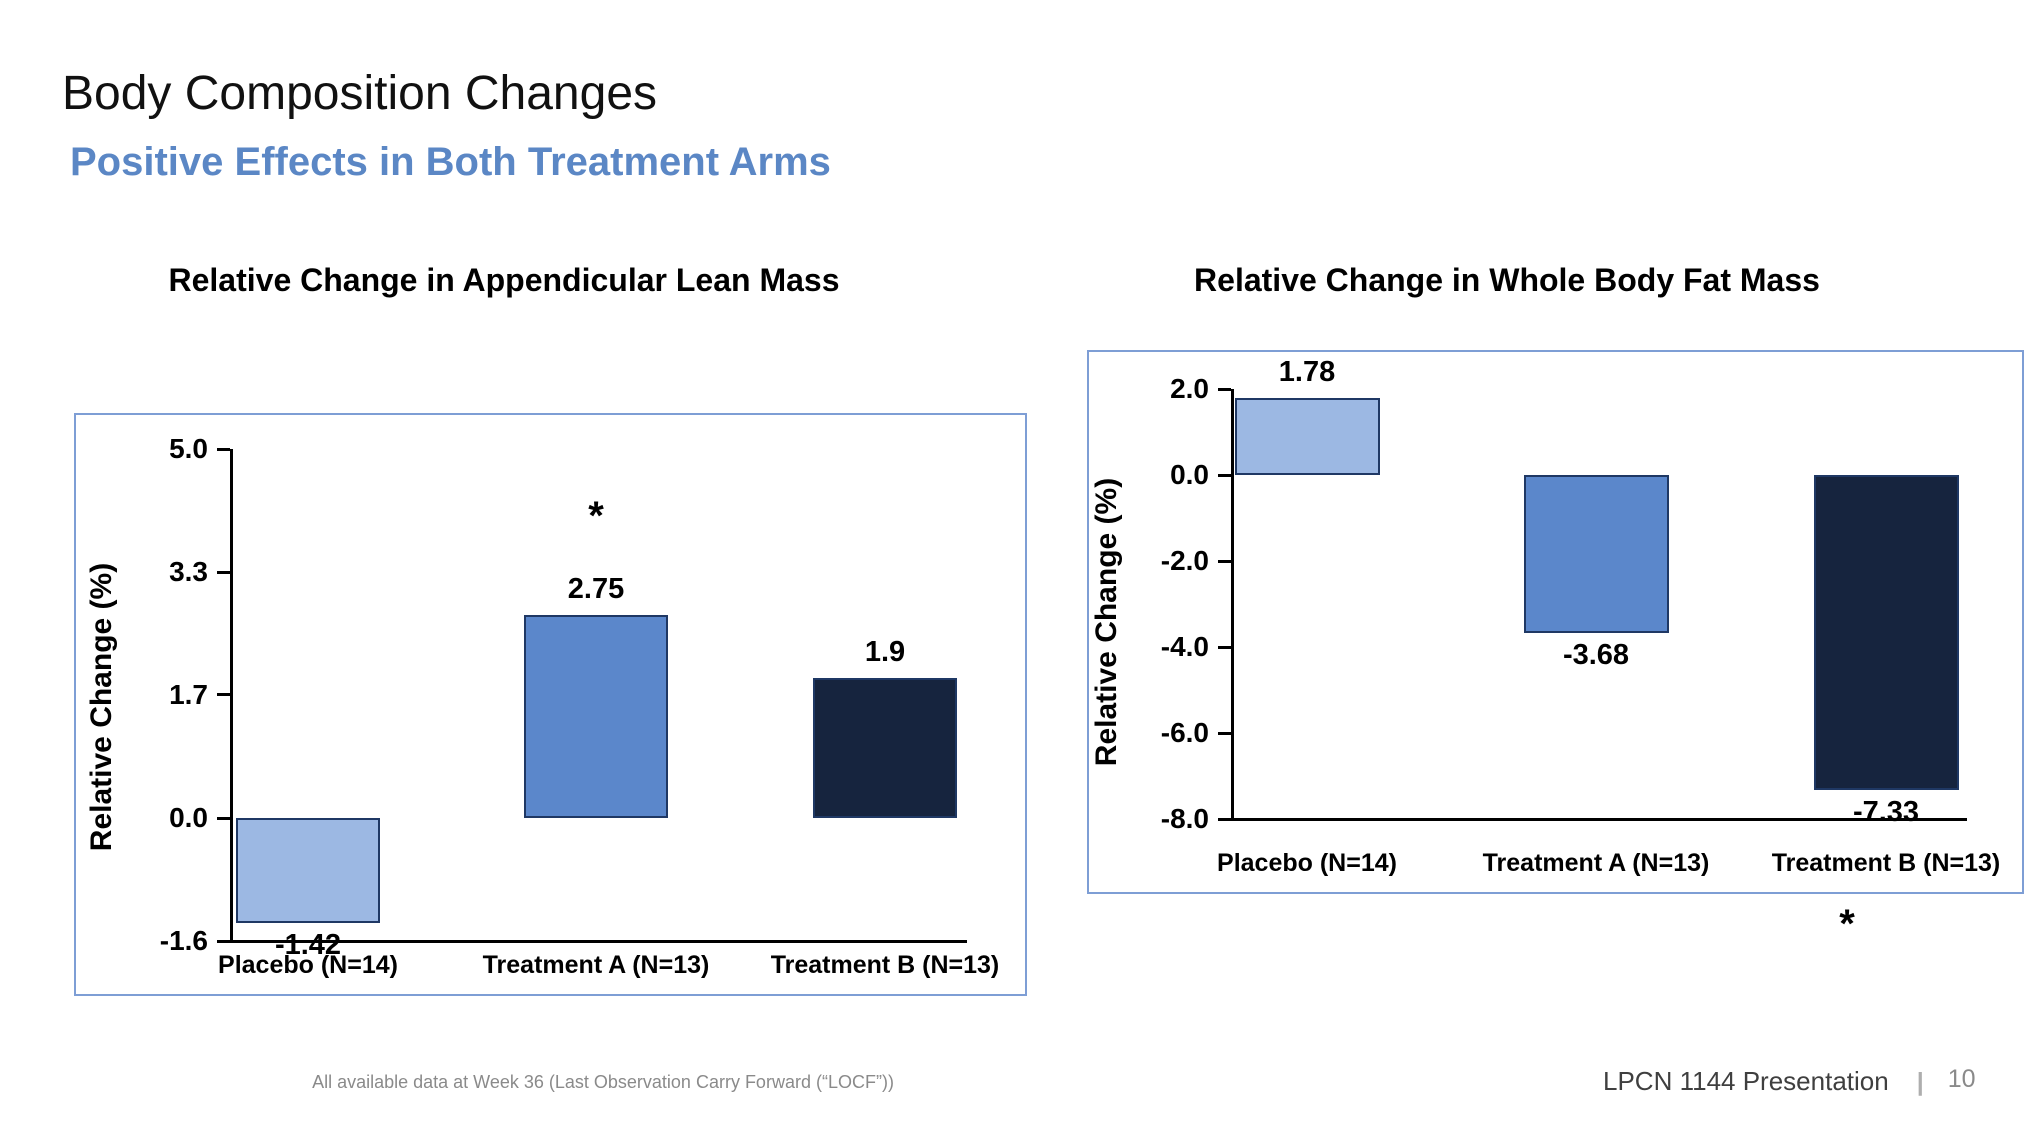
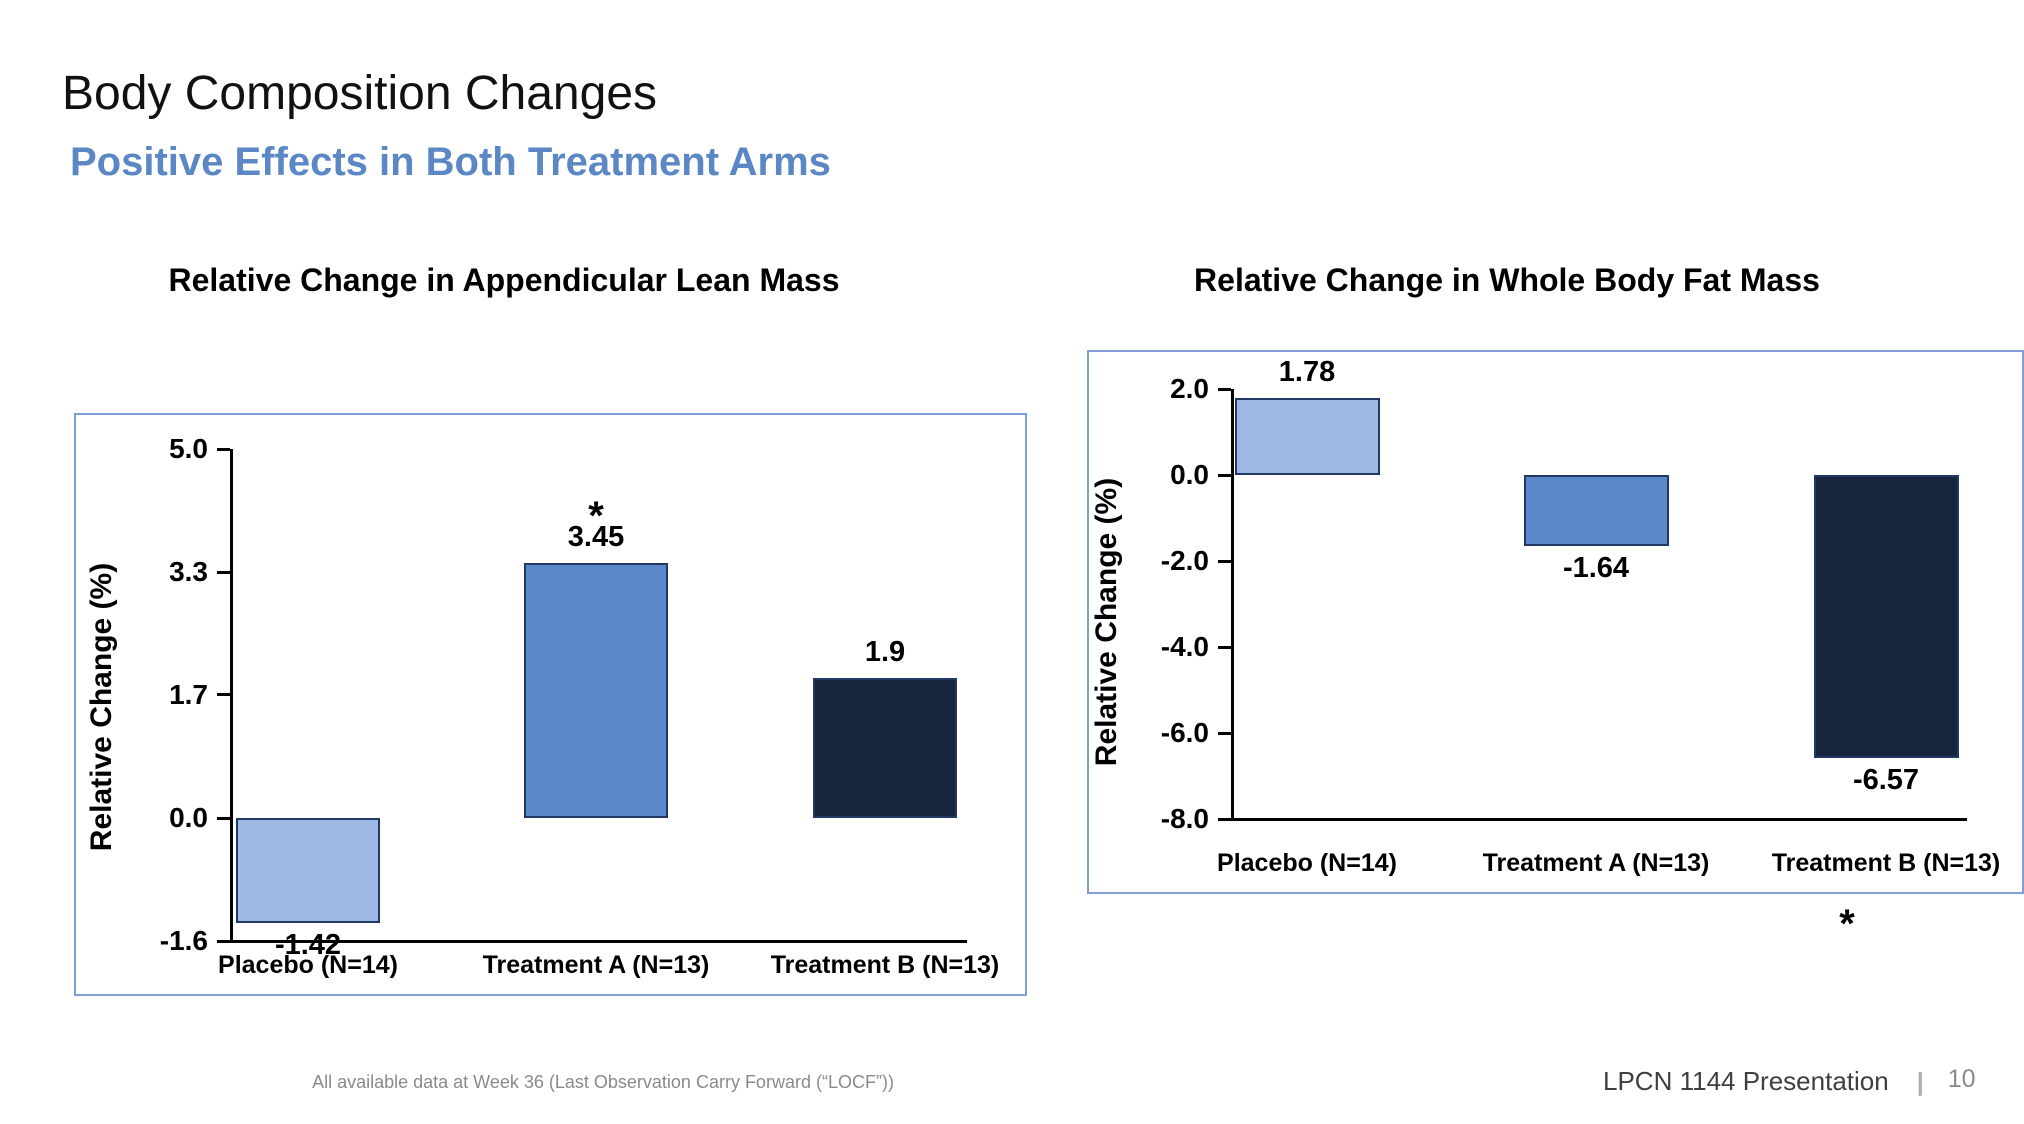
Relative Change in Appendicular Lean Mass/Treatment A (N=13): 2.75 -> 3.45
Relative Change in Whole Body Fat Mass/Treatment A (N=13): -3.68 -> -1.64
Relative Change in Whole Body Fat Mass/Treatment B (N=13): -7.33 -> -6.57
